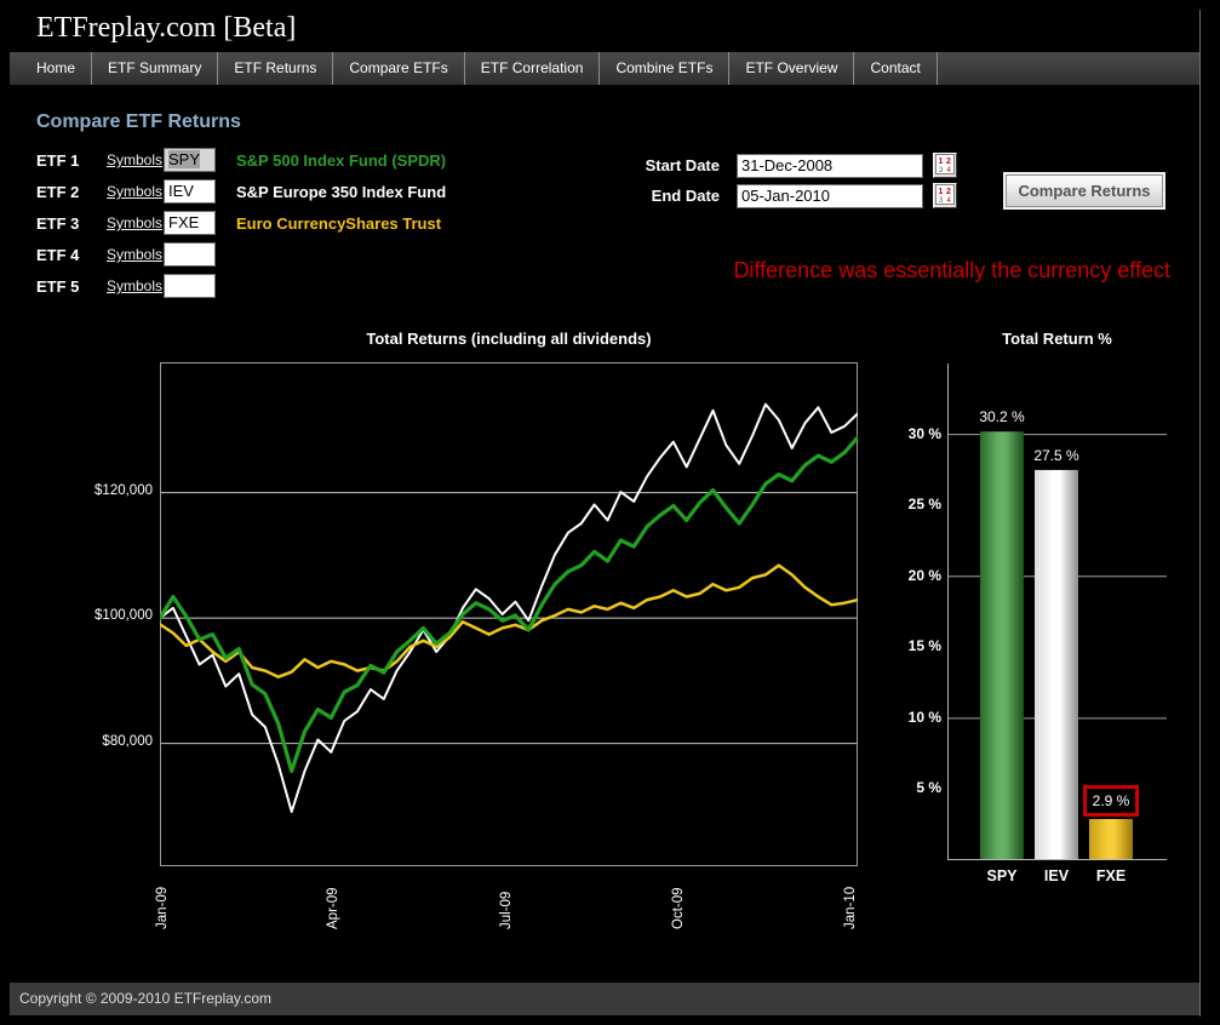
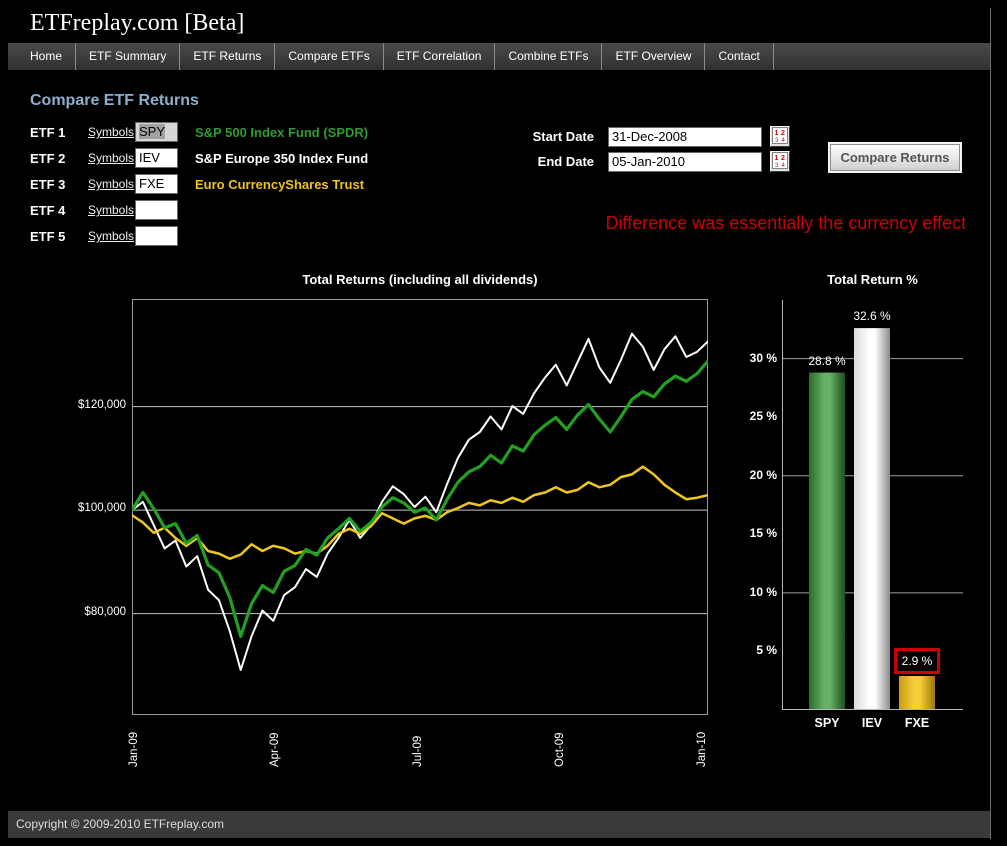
Total Return %/SPY: 30.2 -> 28.8
Total Return %/IEV: 27.5 -> 32.6
